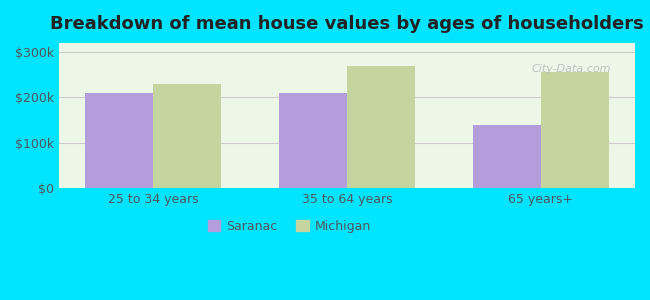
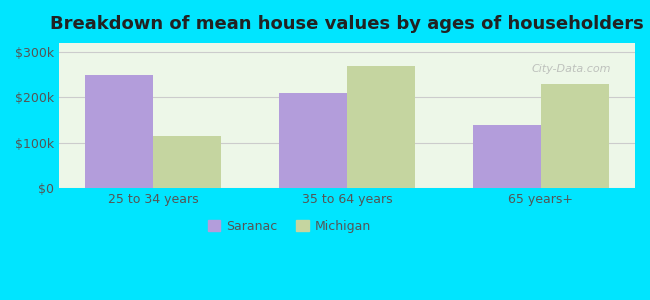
Saranac/25 to 34 years: $210k -> $250k
Michigan/25 to 34 years: $230k -> $115k
Michigan/65 years+: $255k -> $230k
